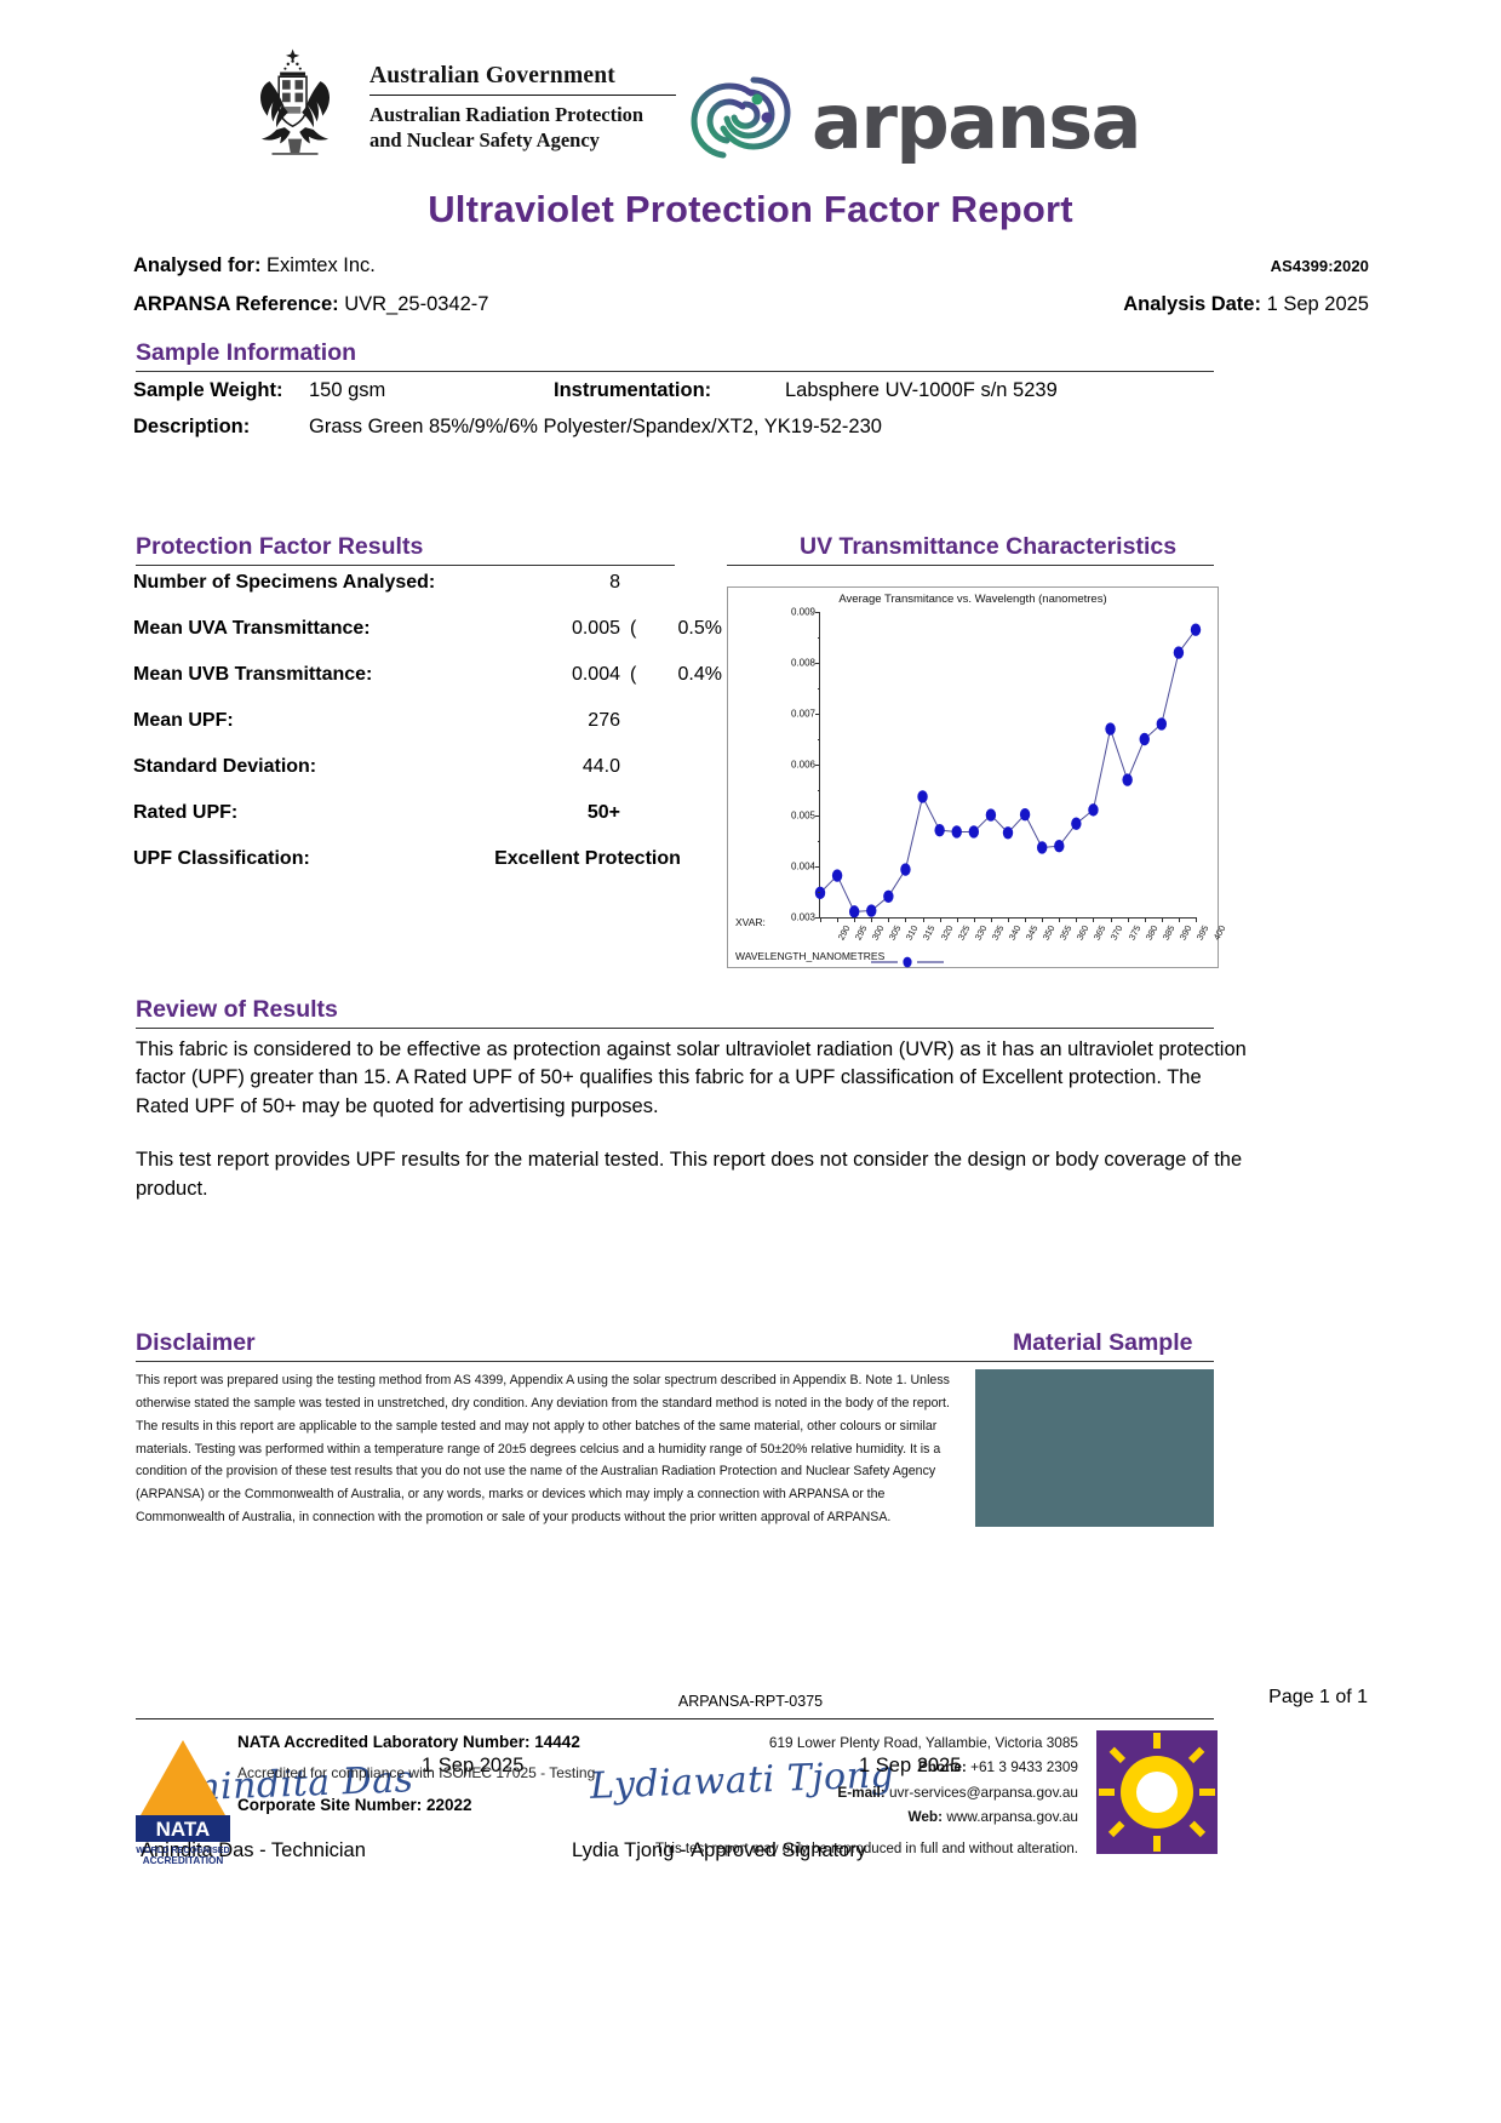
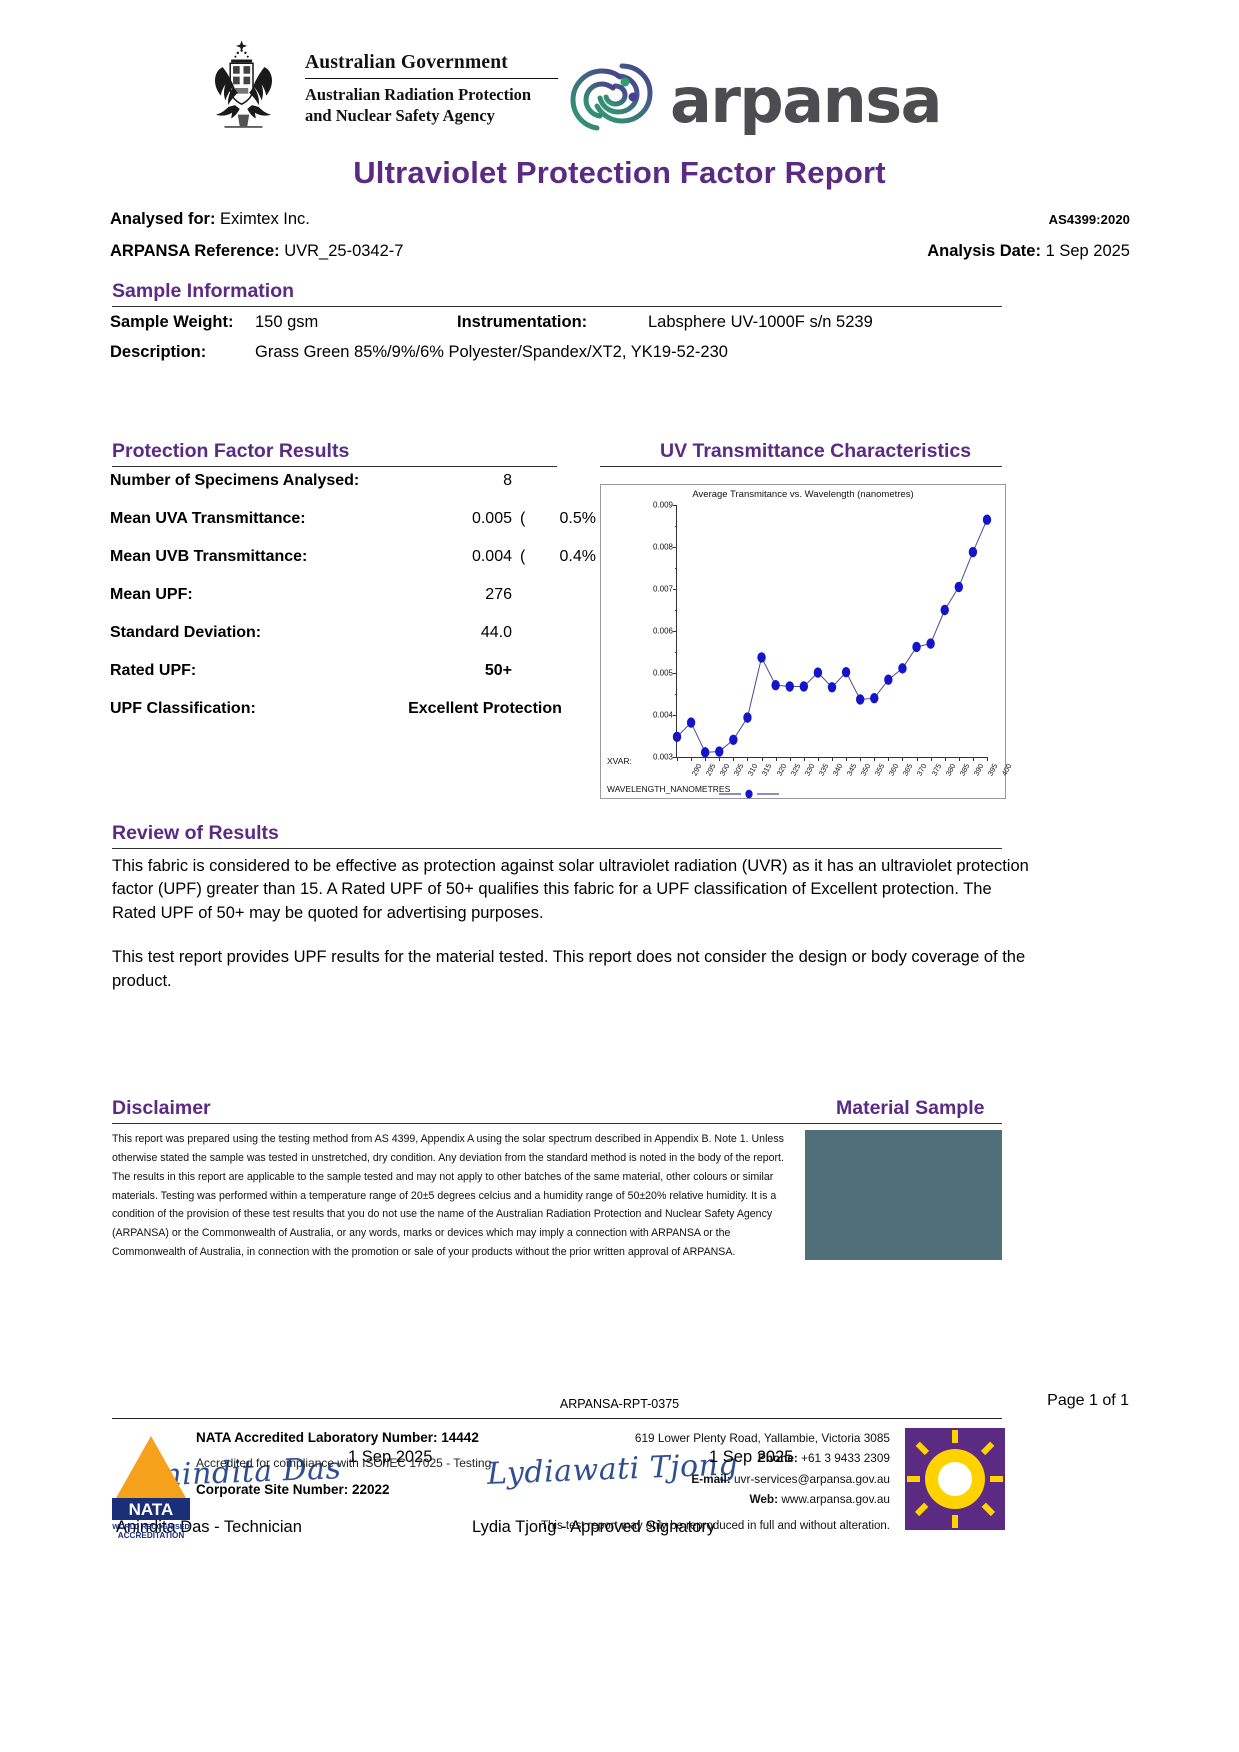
375: 0.0067 -> 0.0056
390: 0.0068 -> 0.0070
395: 0.0082 -> 0.0079
